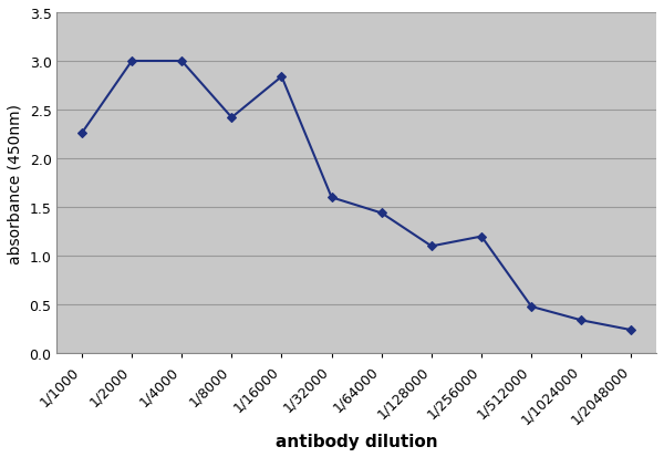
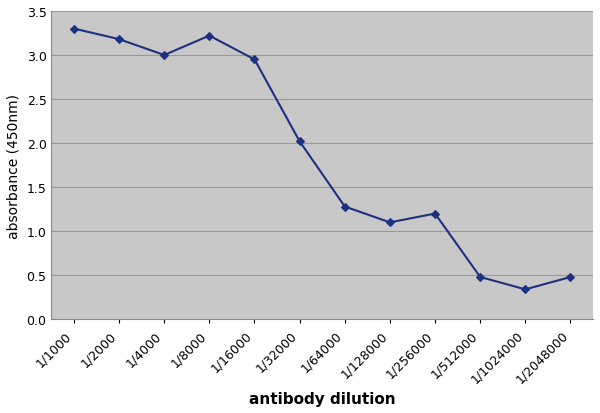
1/1000: 2.26 -> 3.30
1/2000: 3.00 -> 3.18
1/8000: 2.42 -> 3.22
1/16000: 2.84 -> 2.95
1/32000: 1.60 -> 2.02
1/64000: 1.44 -> 1.28
1/2048000: 0.24 -> 0.48
